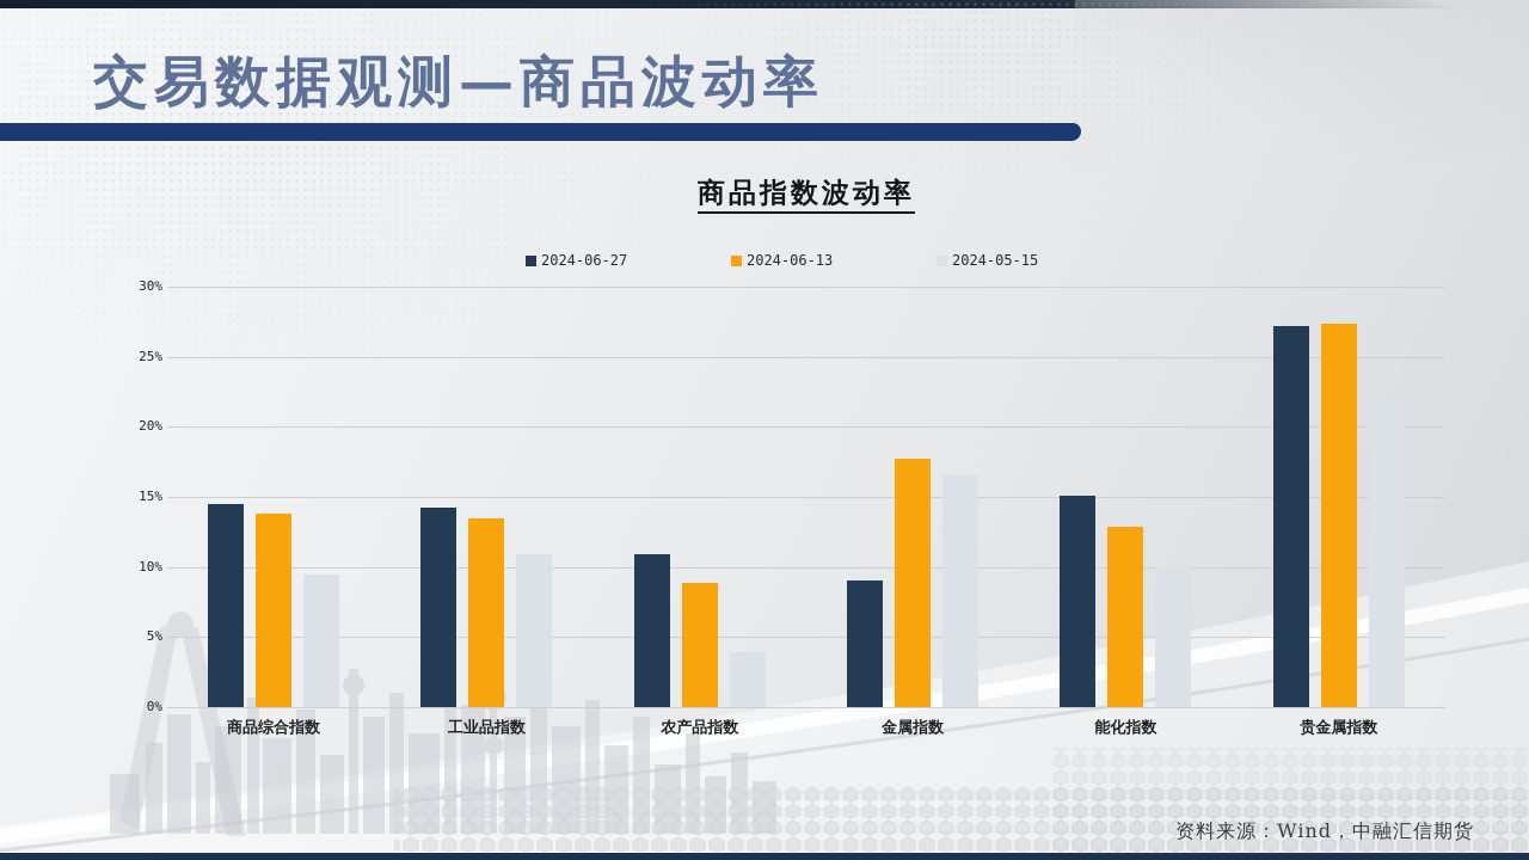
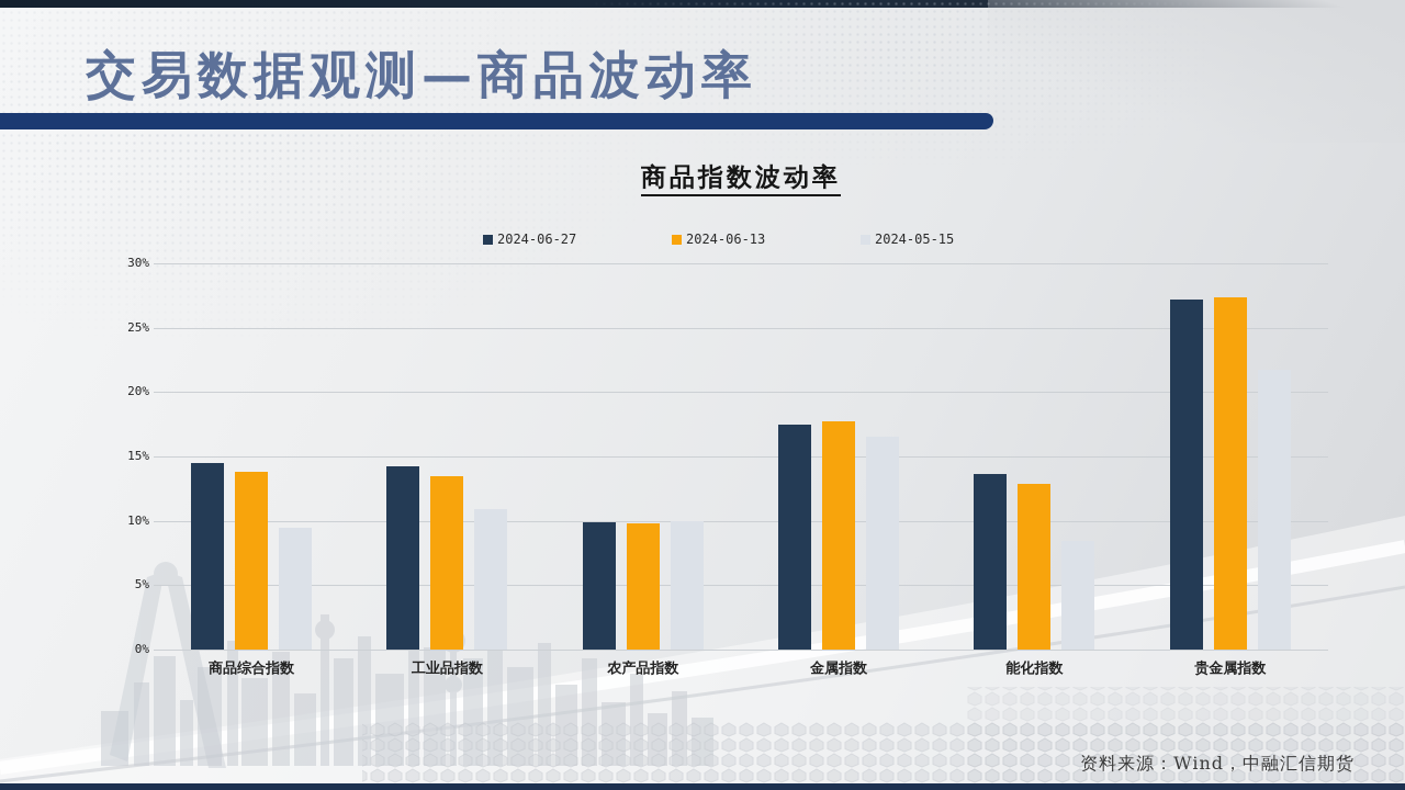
2024-06-27/农产品指数: 10.9% -> 9.9%
2024-06-13/农产品指数: 8.9% -> 9.8%
2024-05-15/农产品指数: 3.9% -> 10.0%
2024-06-27/金属指数: 9.0% -> 17.5%
2024-06-27/能化指数: 15.1% -> 13.6%
2024-05-15/能化指数: 10.0% -> 8.4%
